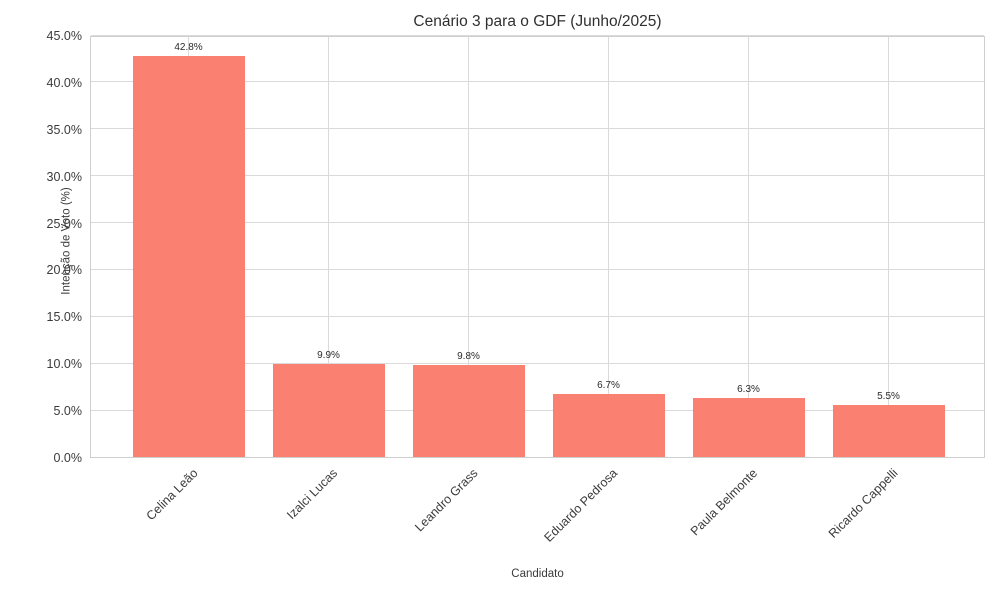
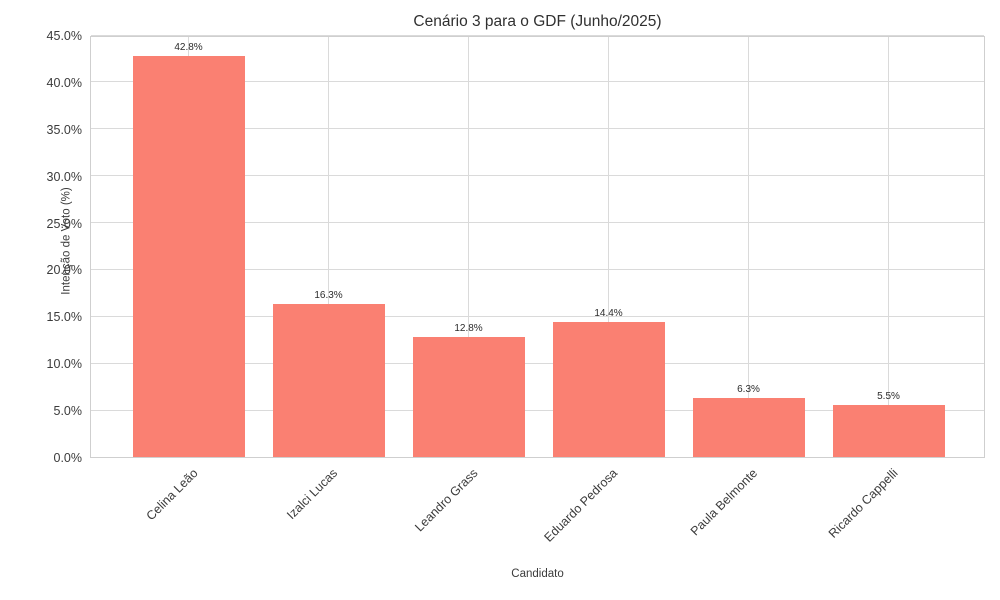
Izalci Lucas: 9.9% -> 16.3%
Leandro Grass: 9.8% -> 12.8%
Eduardo Pedrosa: 6.7% -> 14.4%
